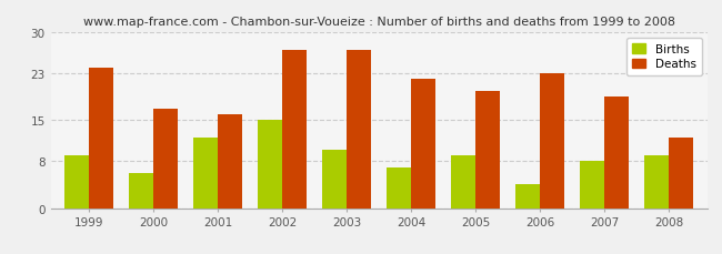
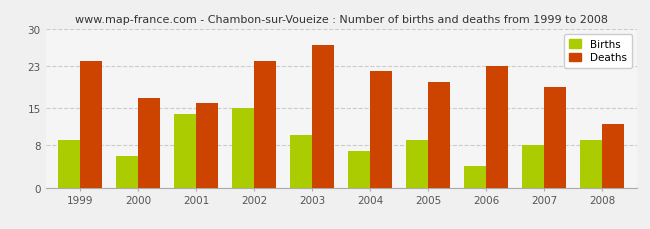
Births/2001: 12 -> 14
Deaths/2002: 27 -> 24
